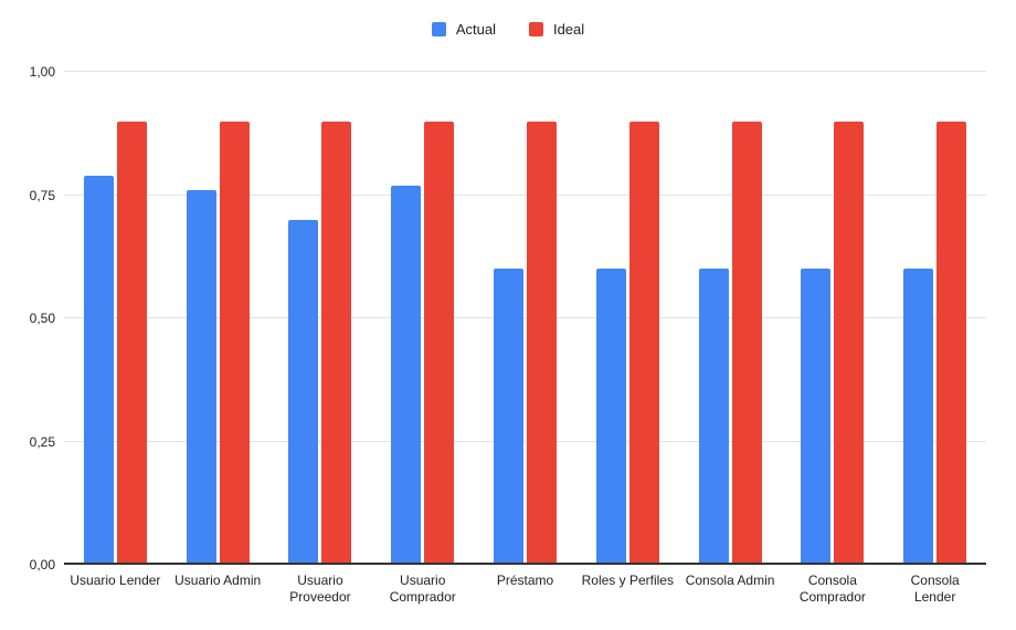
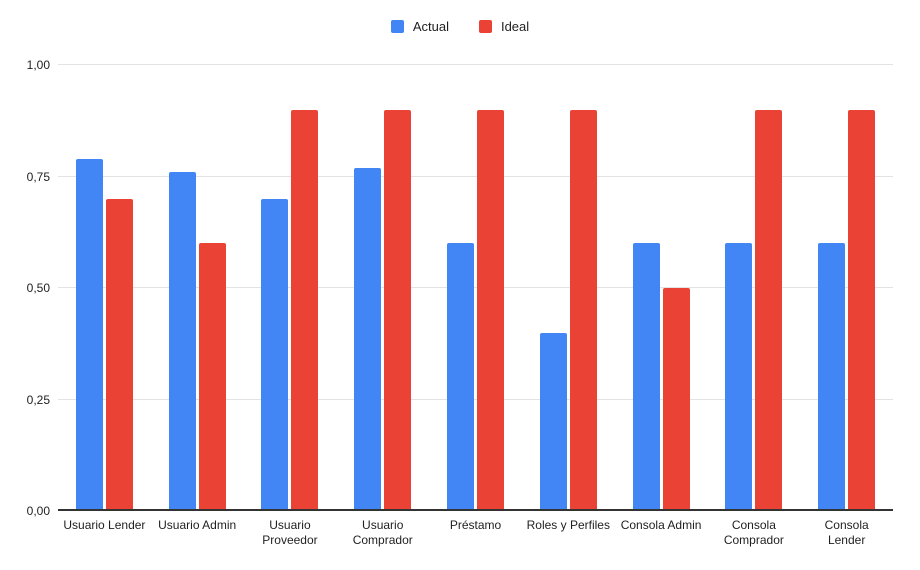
Ideal/Usuario Lender: 0,9 -> 0,7
Ideal/Usuario Admin: 0,9 -> 0,6
Actual/Roles y Perfiles: 0,60 -> 0,40
Ideal/Consola Admin: 0,9 -> 0,5
